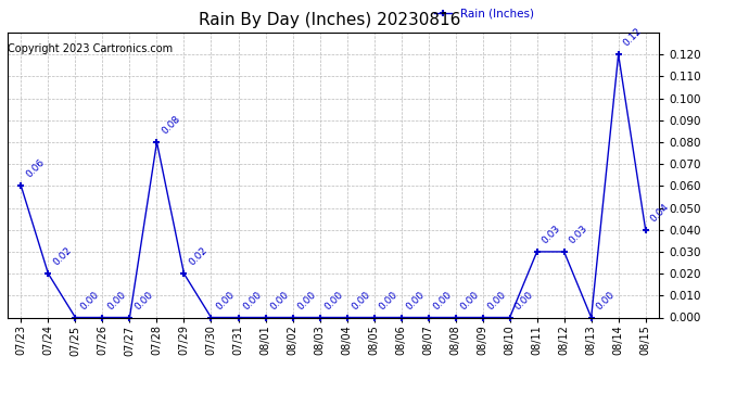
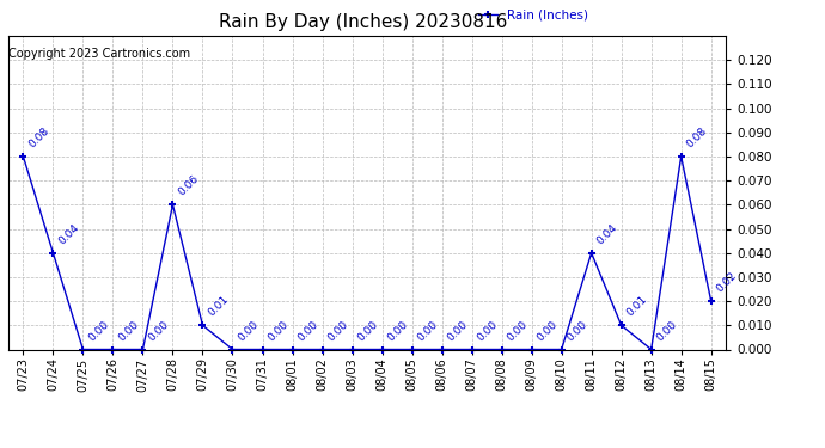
07/23: 0.06 -> 0.08
07/24: 0.02 -> 0.04
07/28: 0.08 -> 0.06
07/29: 0.02 -> 0.01
08/11: 0.03 -> 0.04
08/12: 0.03 -> 0.01
08/14: 0.12 -> 0.08
08/15: 0.04 -> 0.02
